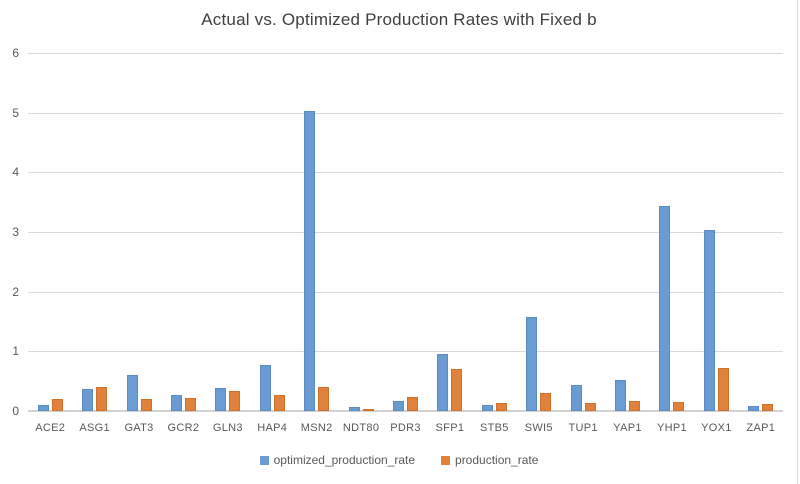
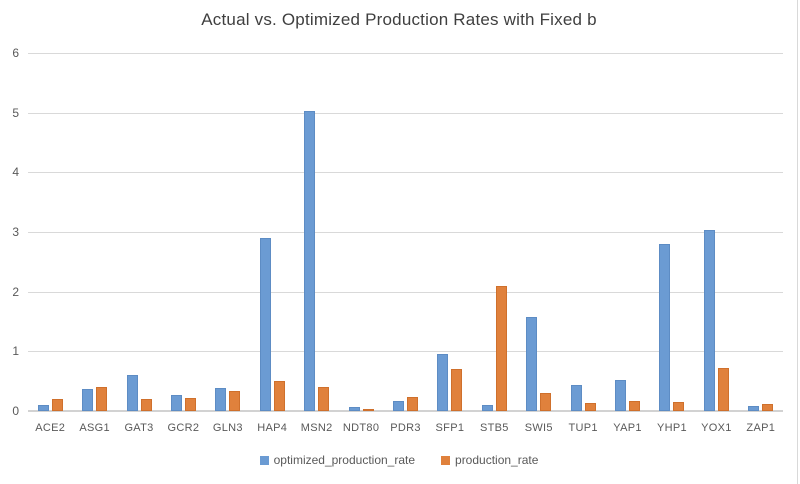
optimized_production_rate/HAP4: 0.8 -> 2.9
production_rate/HAP4: 0.3 -> 0.5
production_rate/STB5: 0.1 -> 2.1
optimized_production_rate/YHP1: 3.4 -> 2.8
